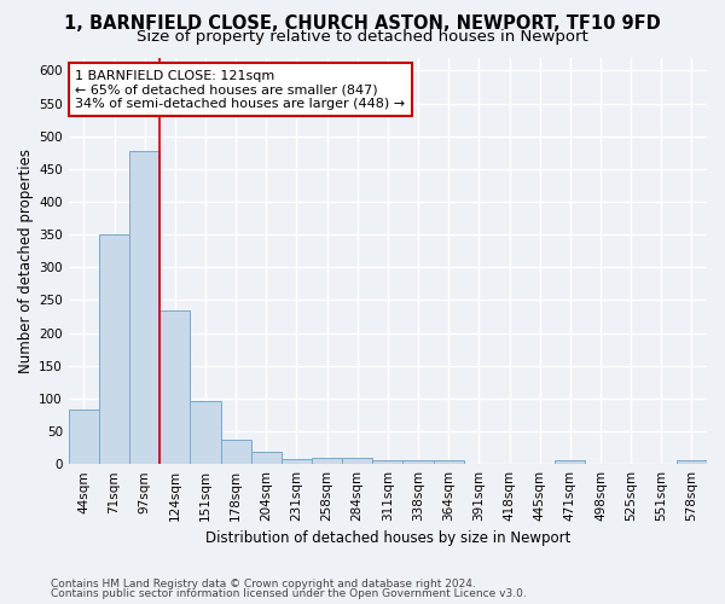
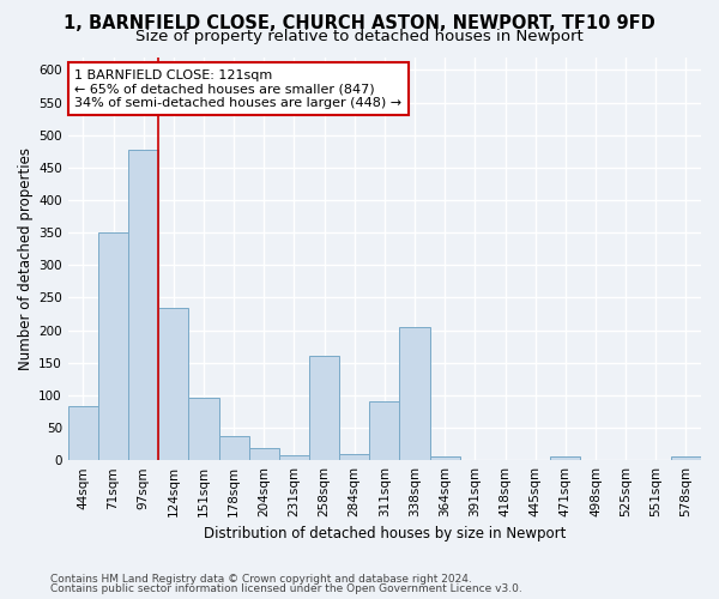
258sqm: 9 -> 160
311sqm: 5 -> 90
338sqm: 5 -> 204
